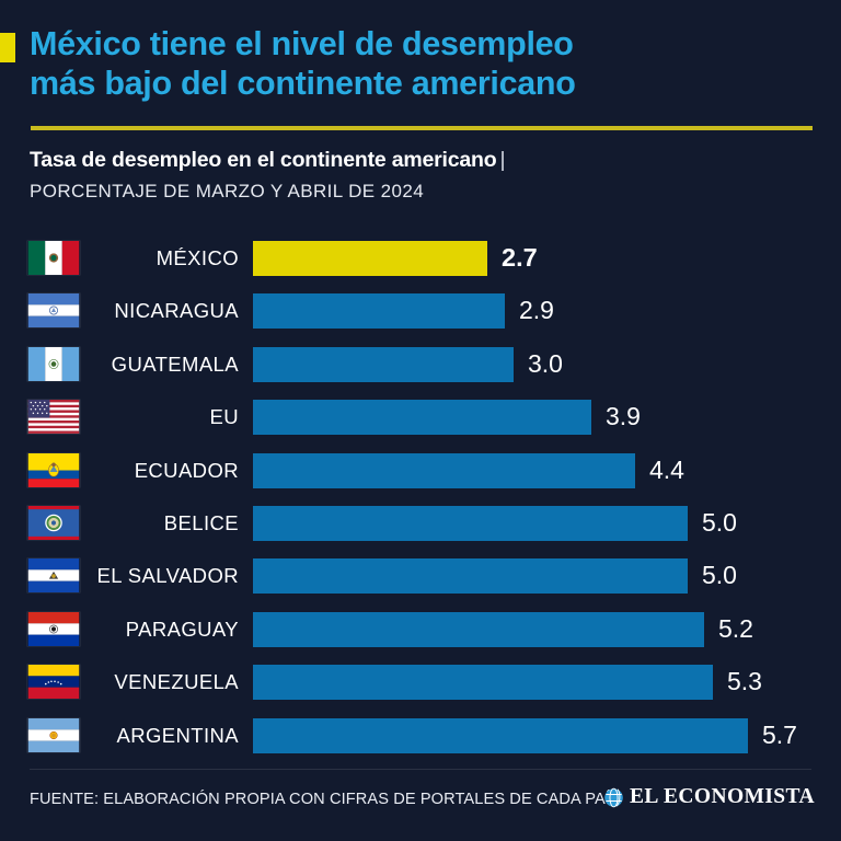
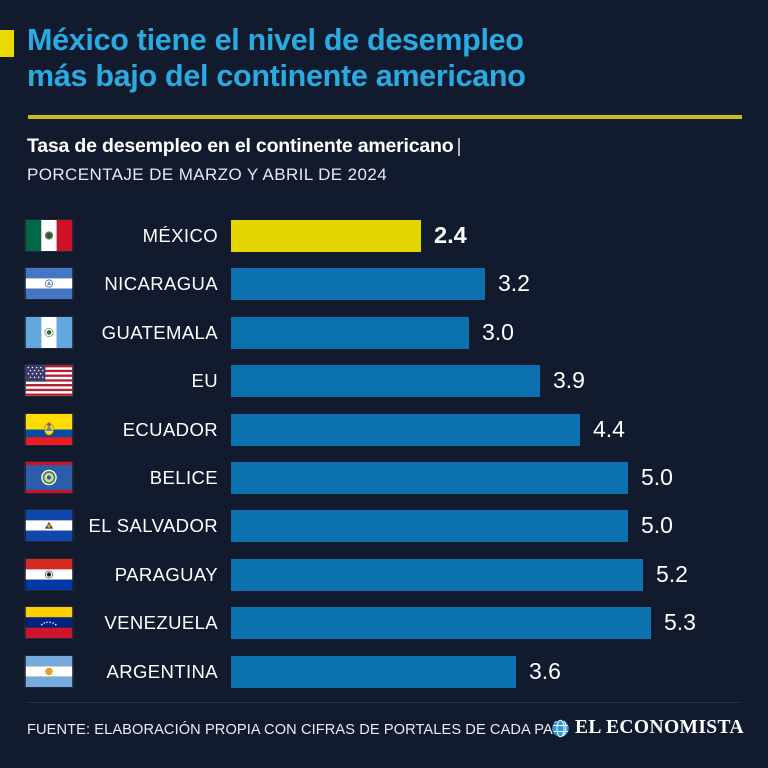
MÉXICO: 2.7 -> 2.4
NICARAGUA: 2.9 -> 3.2
ARGENTINA: 5.7 -> 3.6
